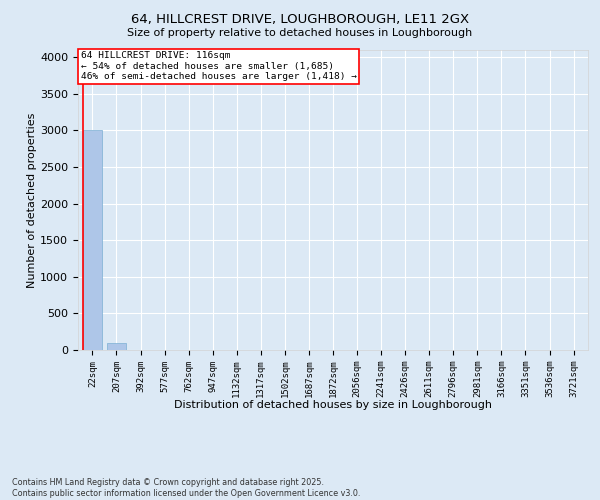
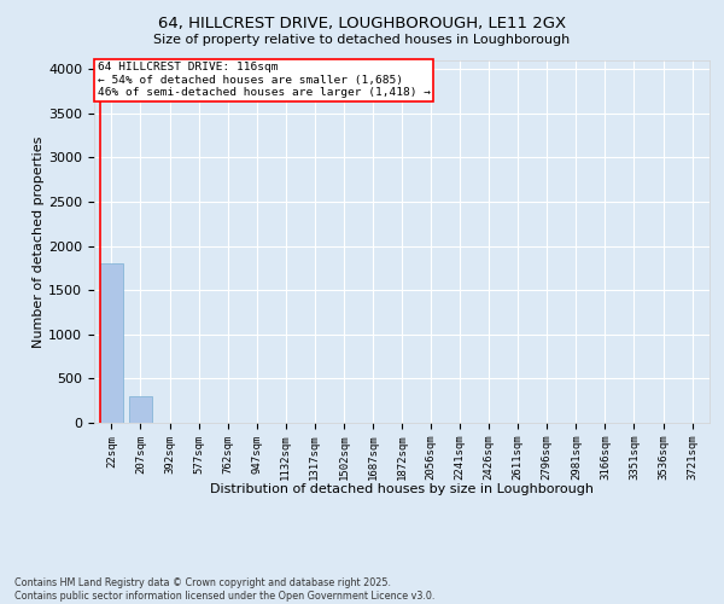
22sqm: 3000 -> 1800
207sqm: 100 -> 300
